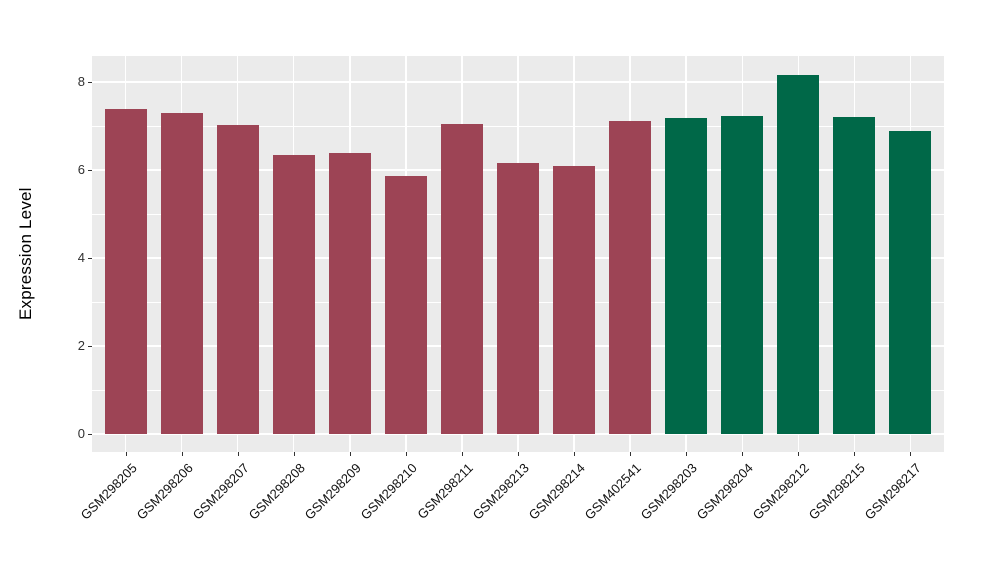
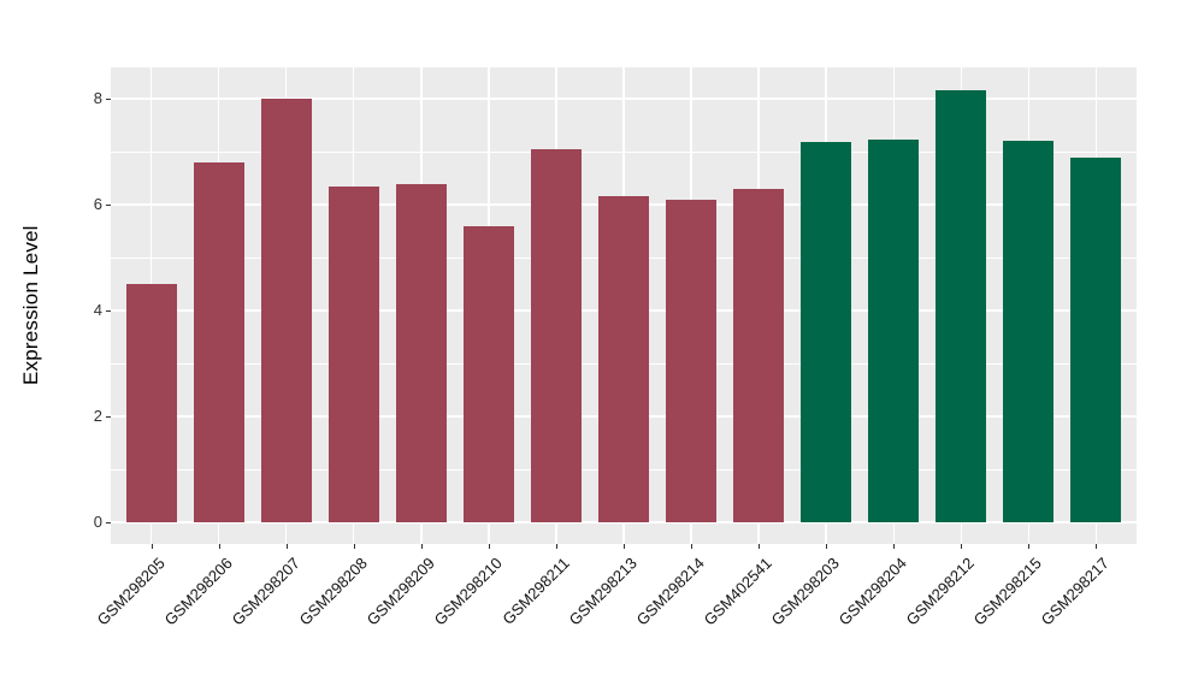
GSM298205: 7.4 -> 4.5
GSM298206: 7.3 -> 6.8
GSM298207: 7.0 -> 8.0
GSM298210: 5.9 -> 5.6
GSM402541: 7.1 -> 6.3
